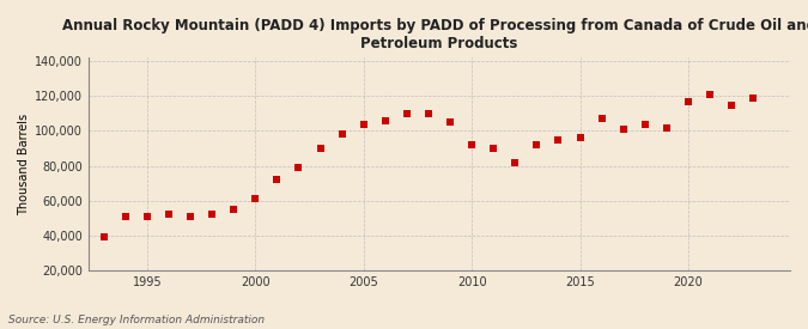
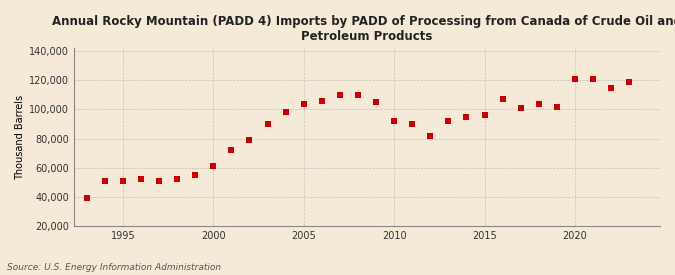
2020: 117,000 -> 121,000
